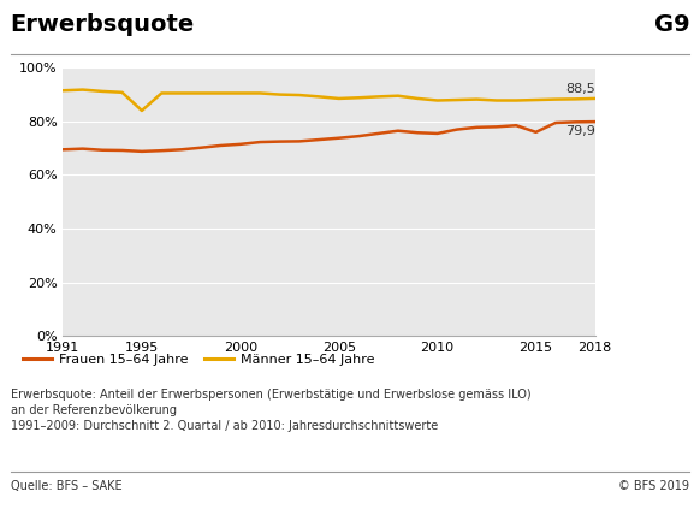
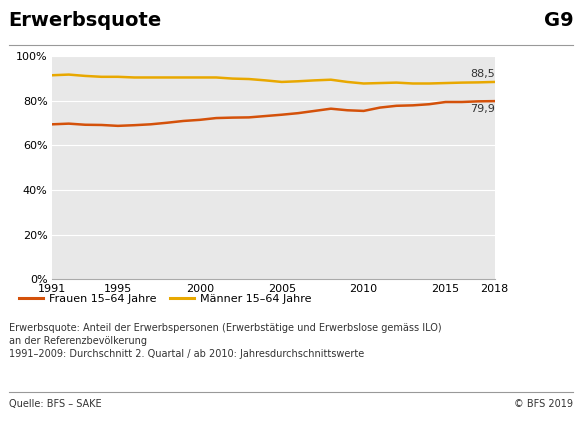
Männer 15–64 Jahre/1995: 84.0% -> 90.8%
Frauen 15–64 Jahre/2015: 76.0% -> 79.5%
